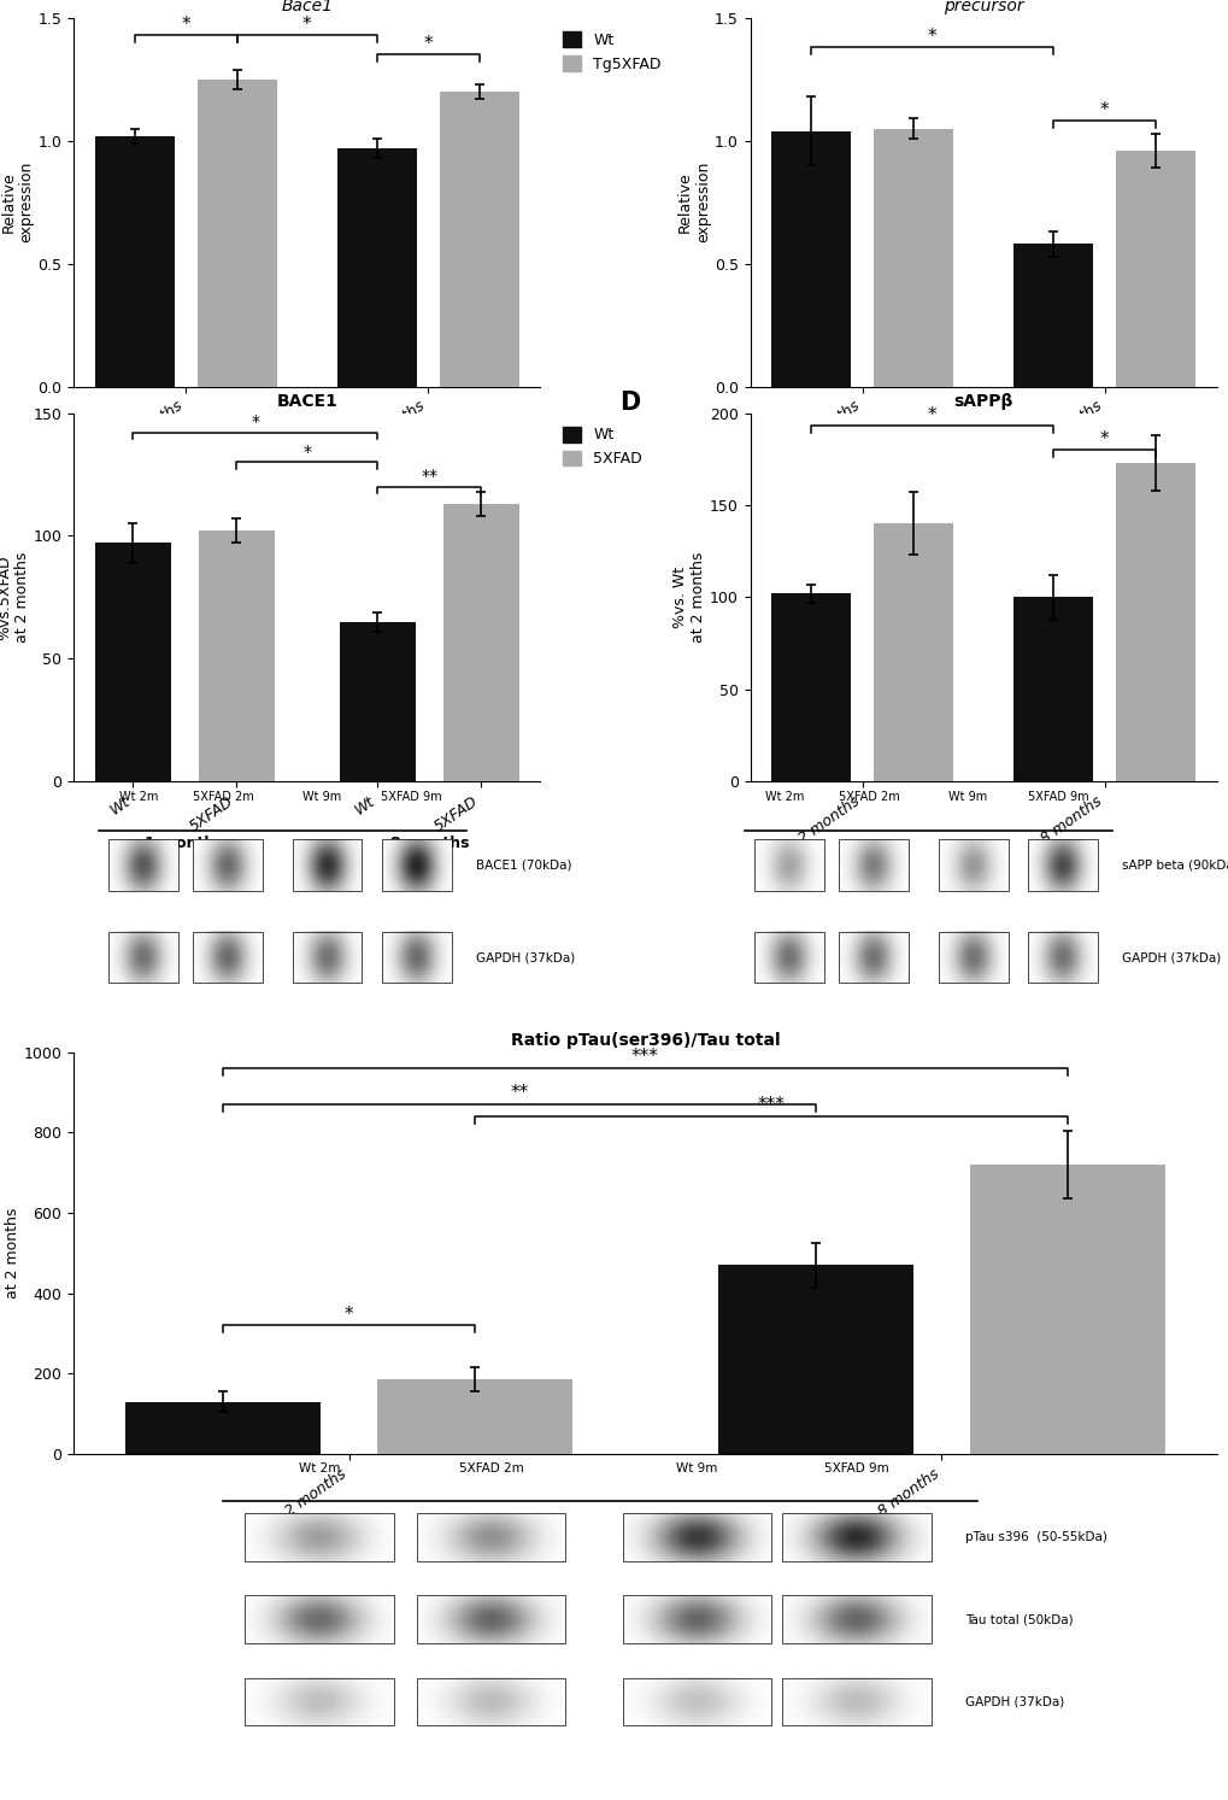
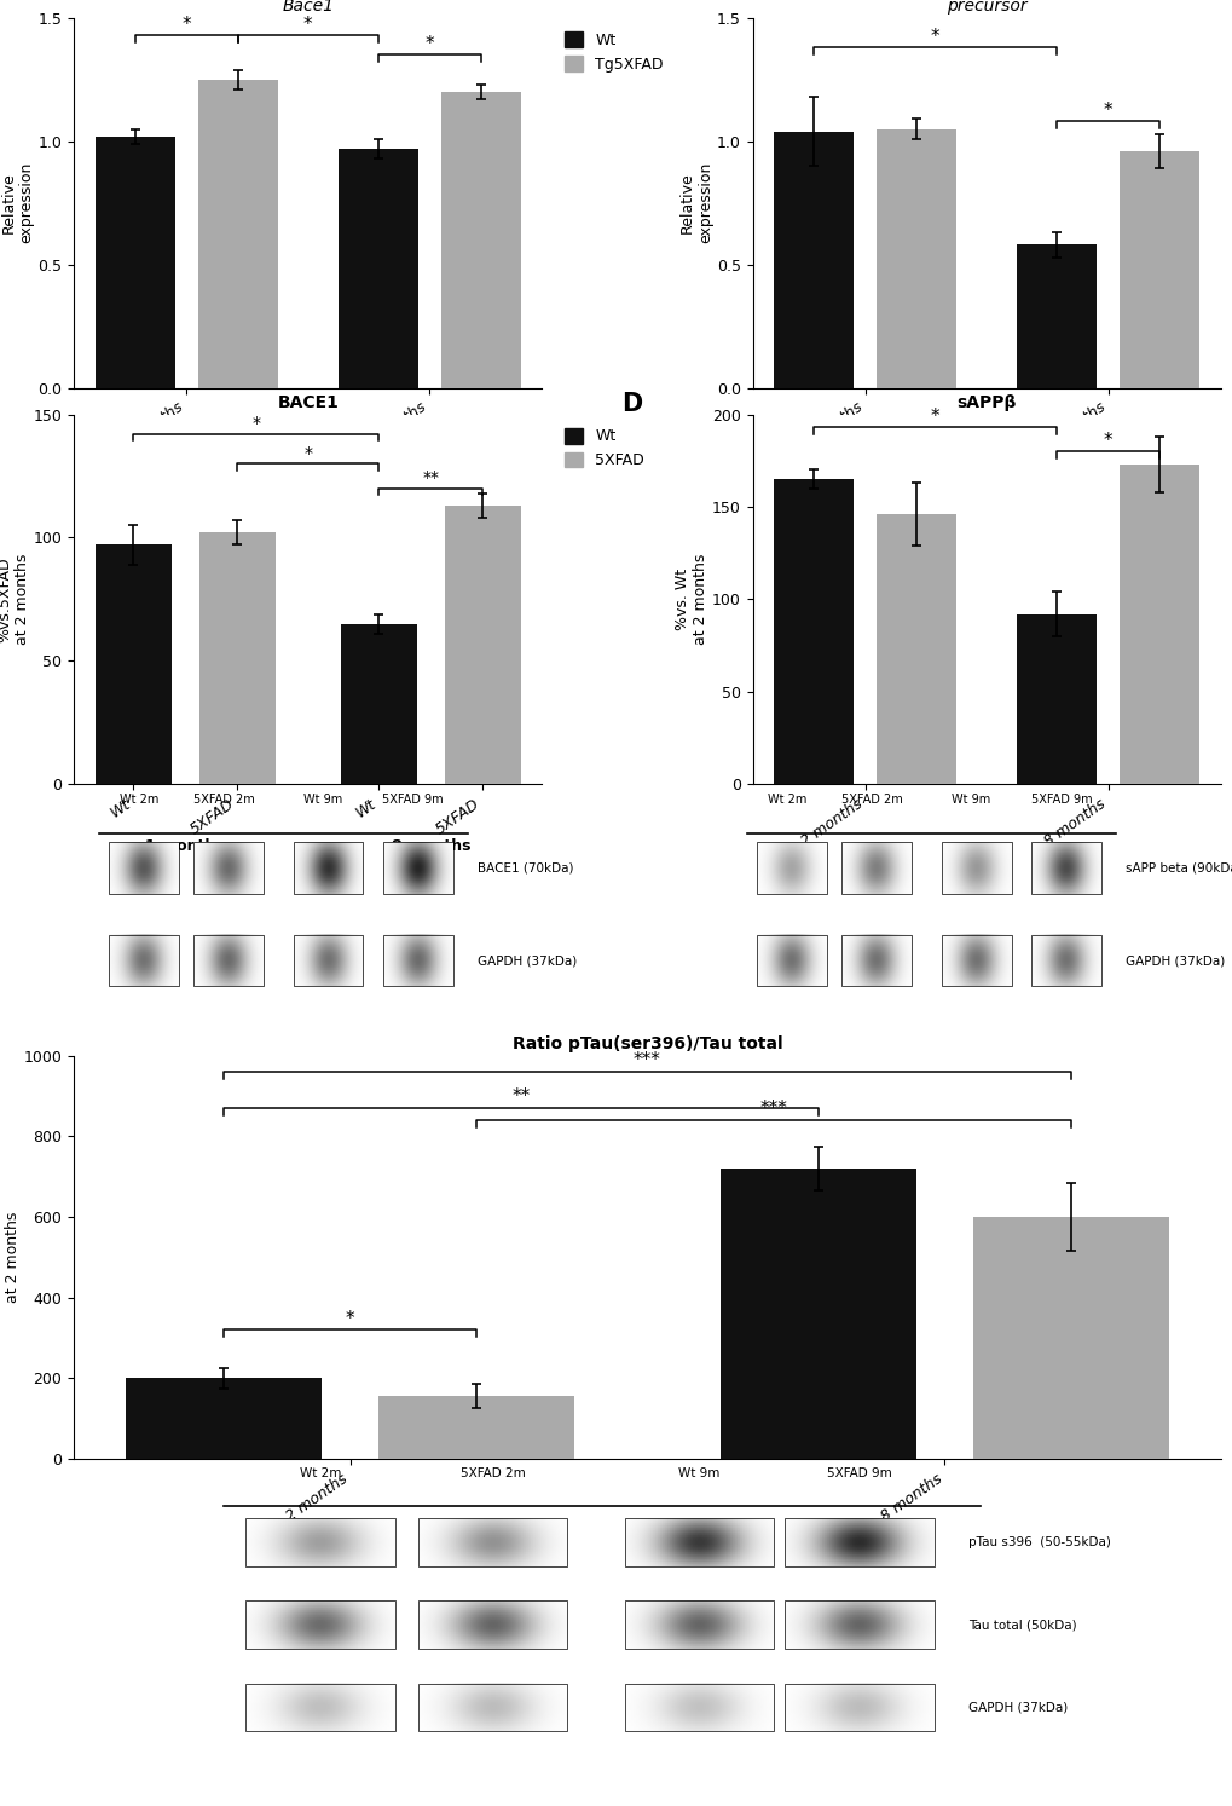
sAPPβ/Wt/2 months: 102 -> 165
sAPPβ/Tg5XFAD/2 months: 140 -> 146
sAPPβ/Wt/8 months: 100 -> 92
Ratio pTau(ser396)/Tau total/Wt/2 months: 130 -> 200
Ratio pTau(ser396)/Tau total/Tg5XFAD/2 months: 185 -> 155
Ratio pTau(ser396)/Tau total/Wt/8 months: 470 -> 720
Ratio pTau(ser396)/Tau total/Tg5XFAD/8 months: 720 -> 600
